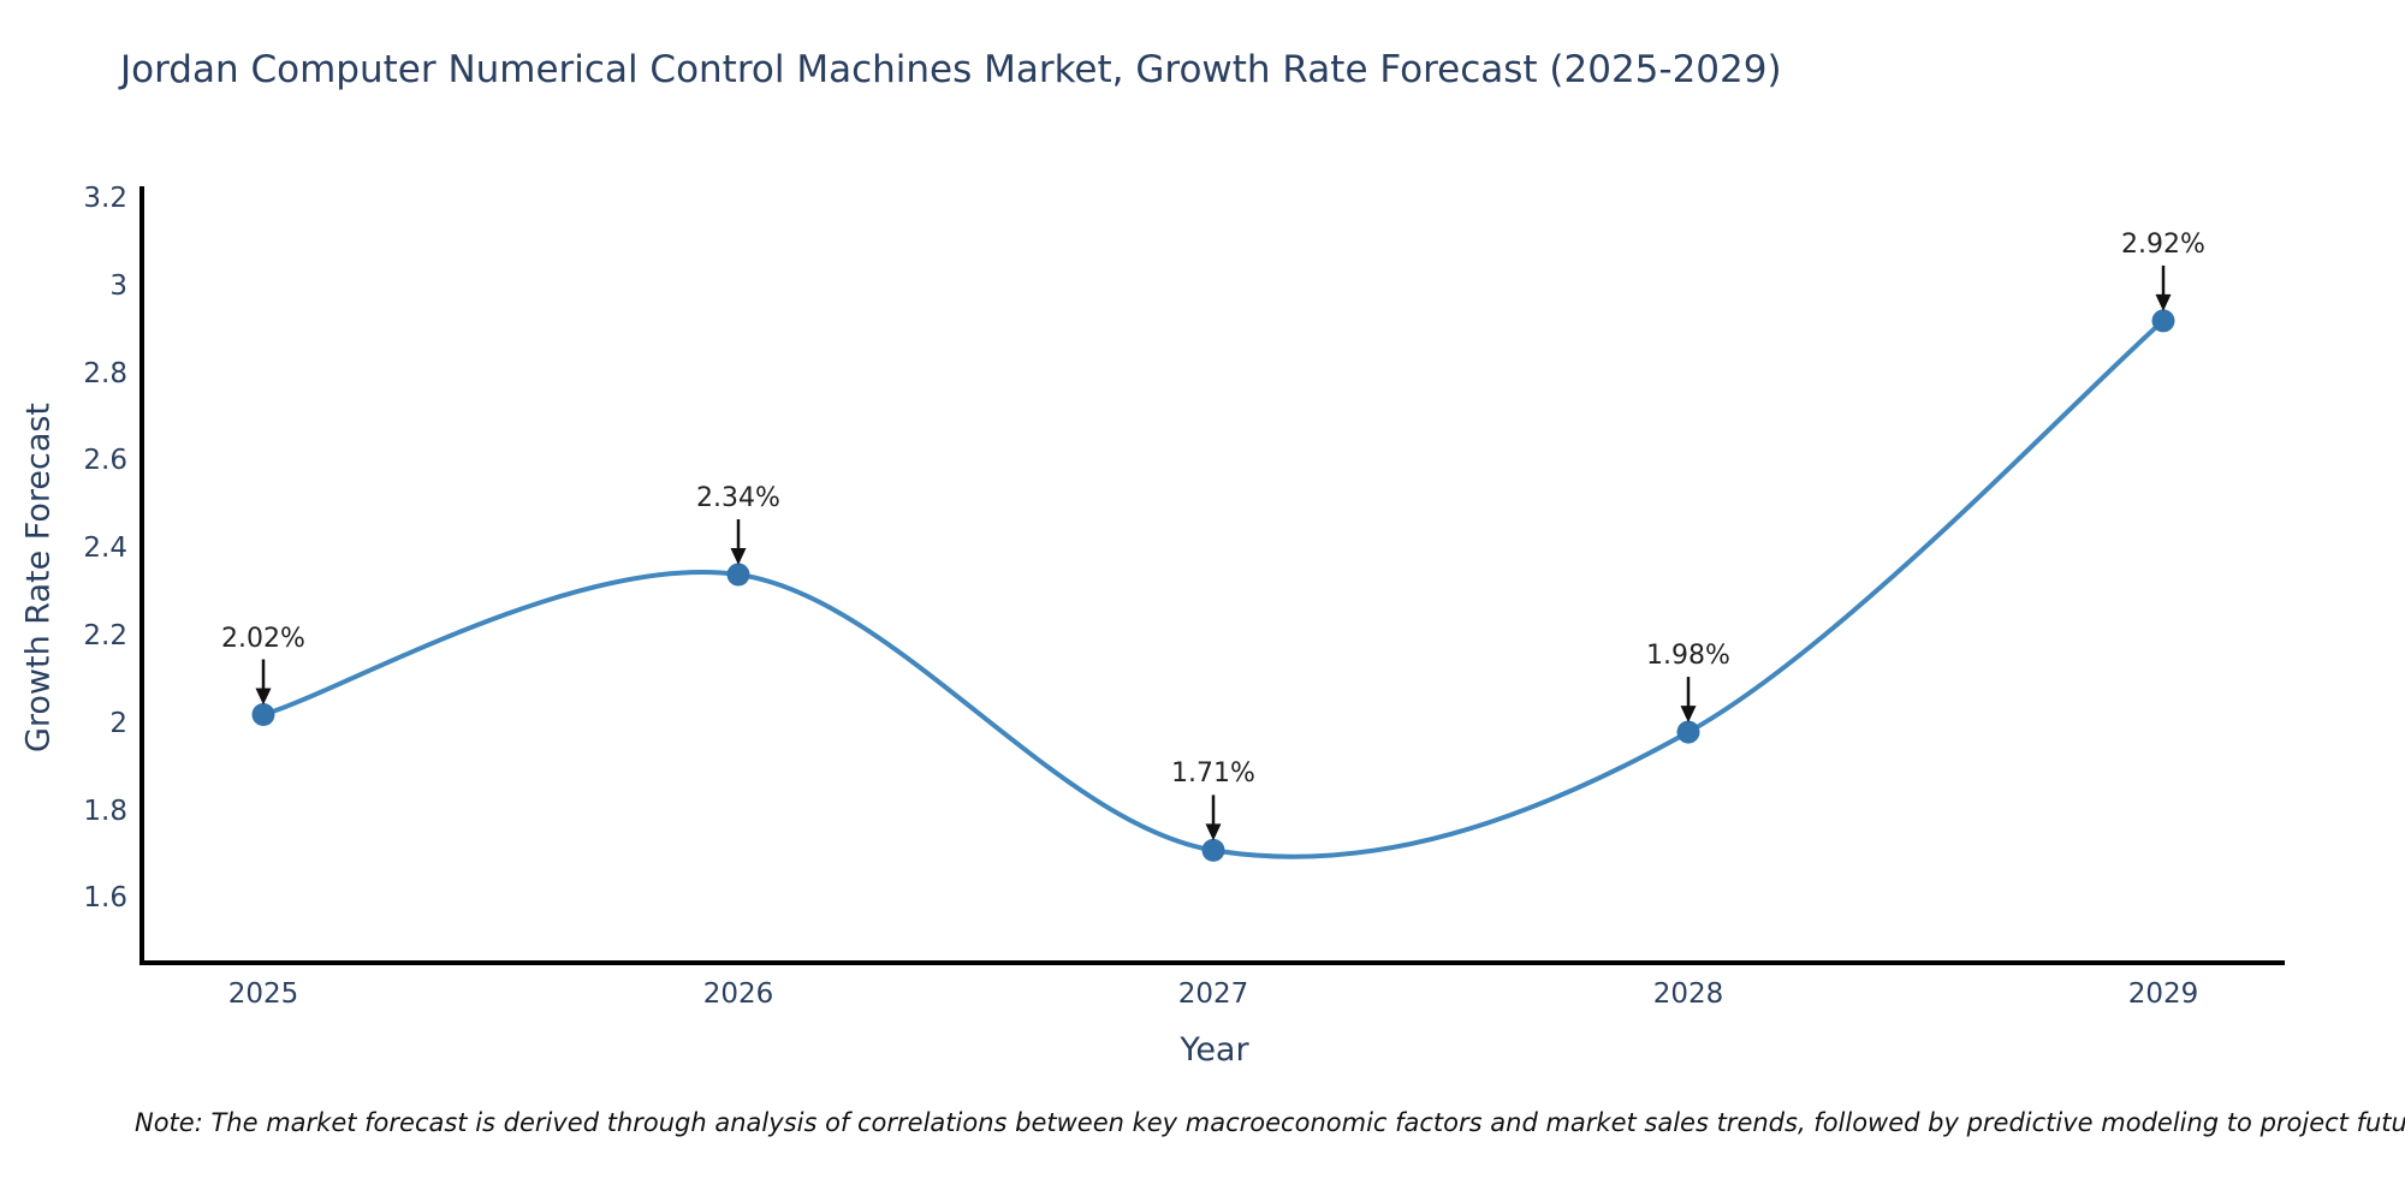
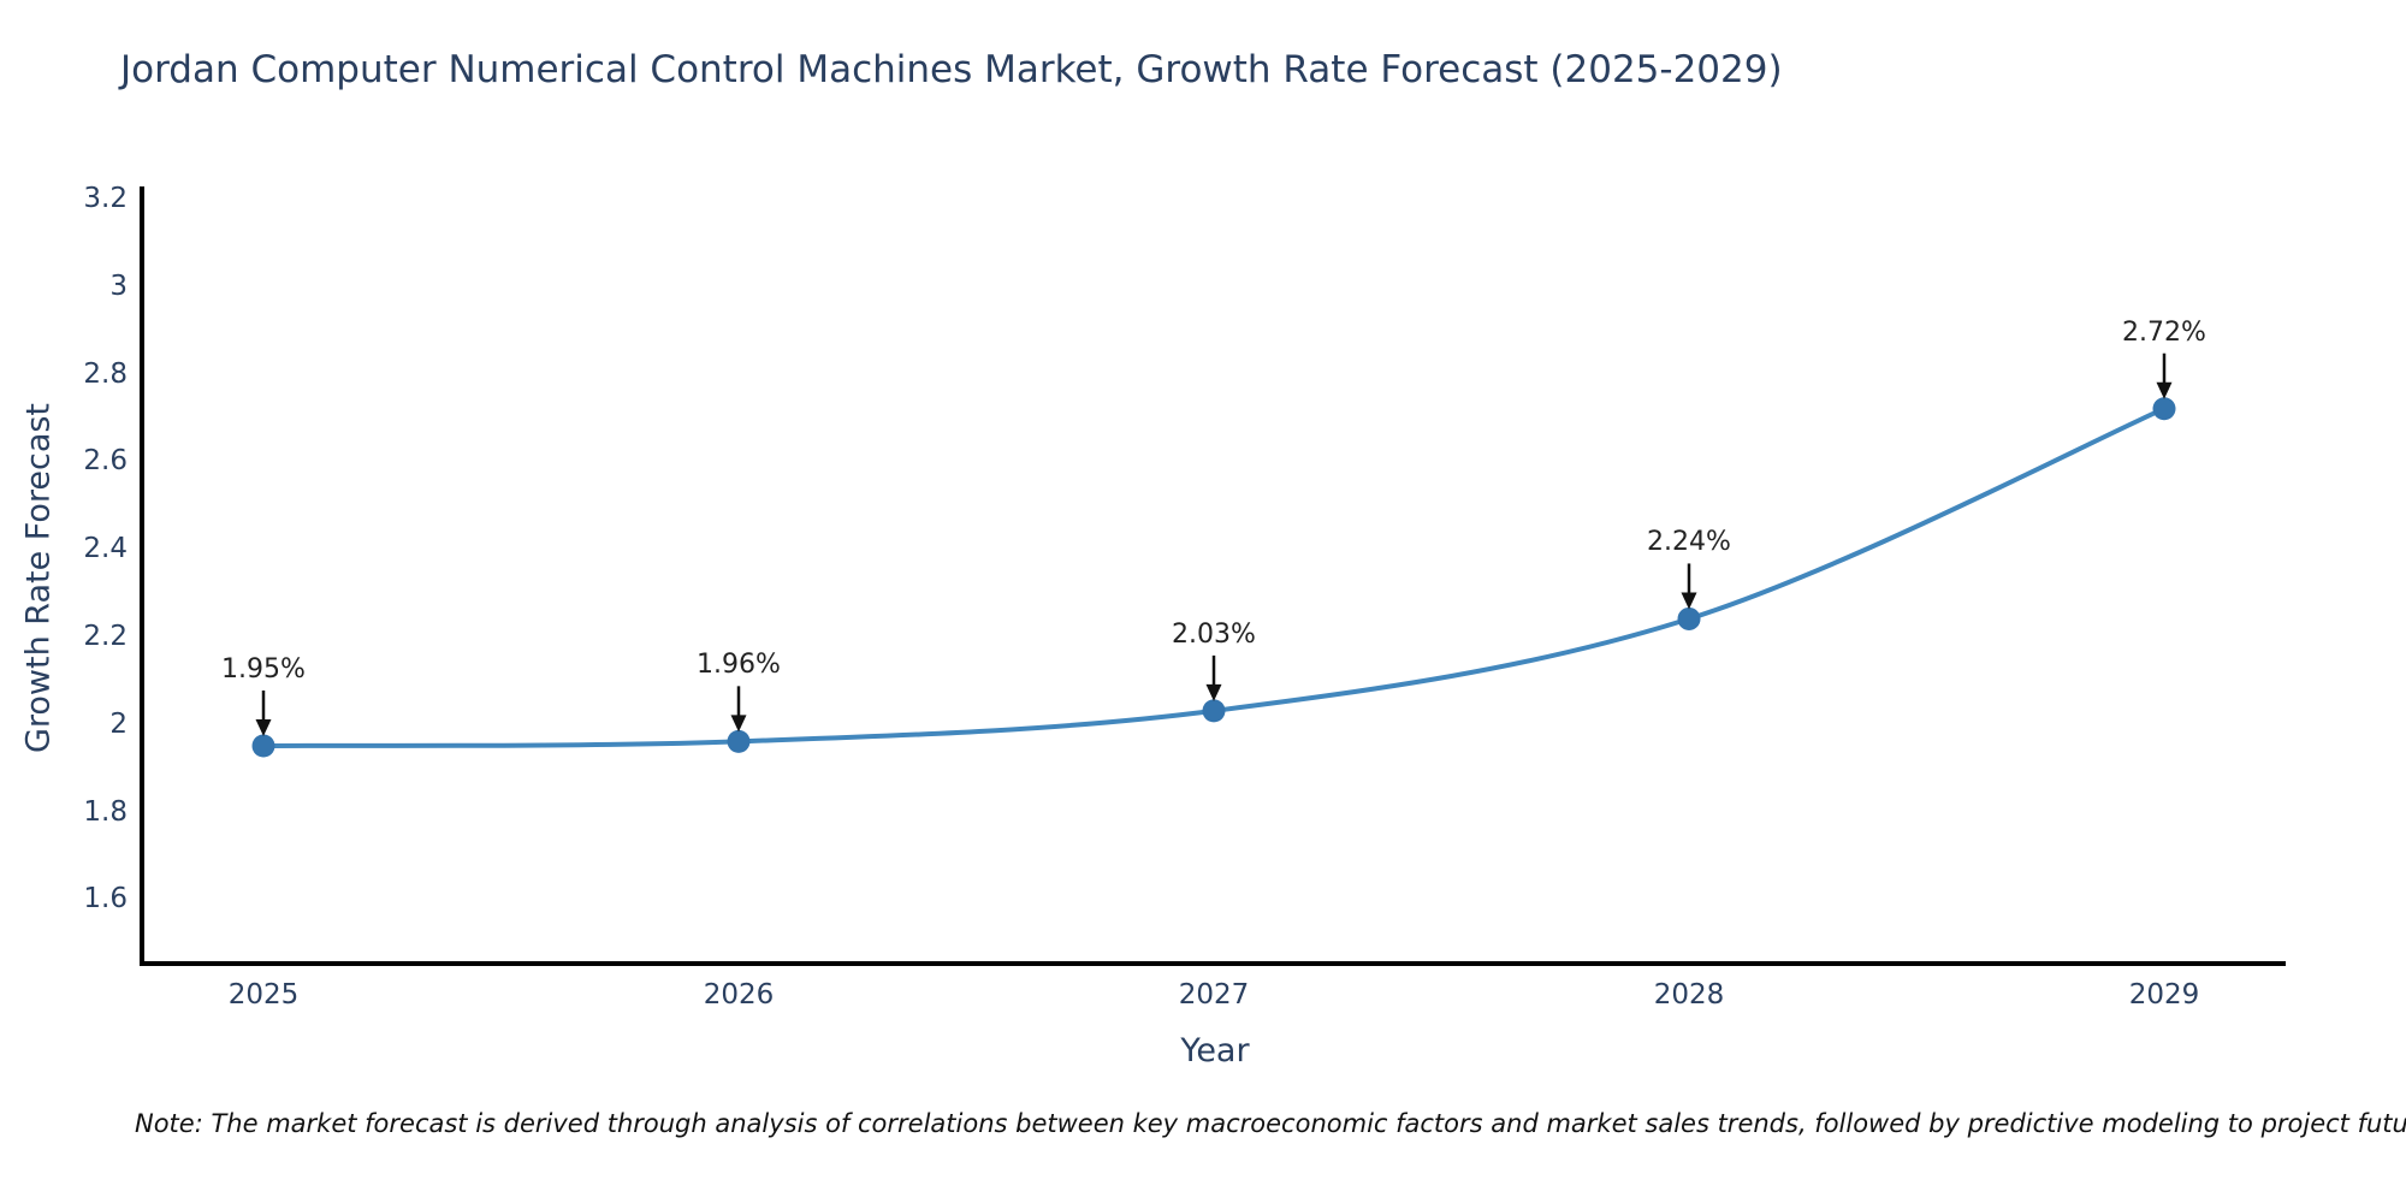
2025: 2.02% -> 1.95%
2026: 2.34% -> 1.96%
2027: 1.71% -> 2.03%
2028: 1.98% -> 2.24%
2029: 2.92% -> 2.72%
